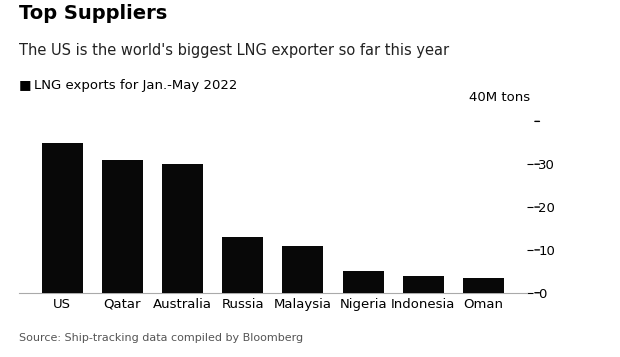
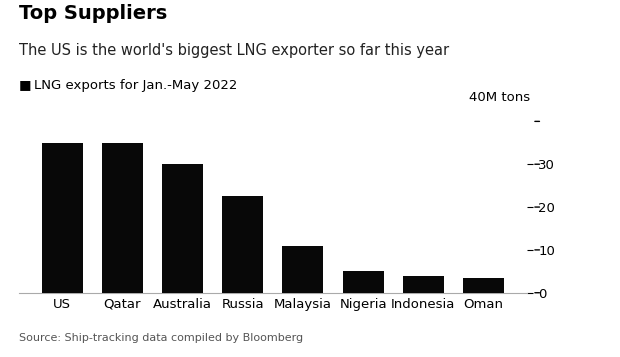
Qatar: 31.0 -> 35.0
Russia: 13.0 -> 22.5
